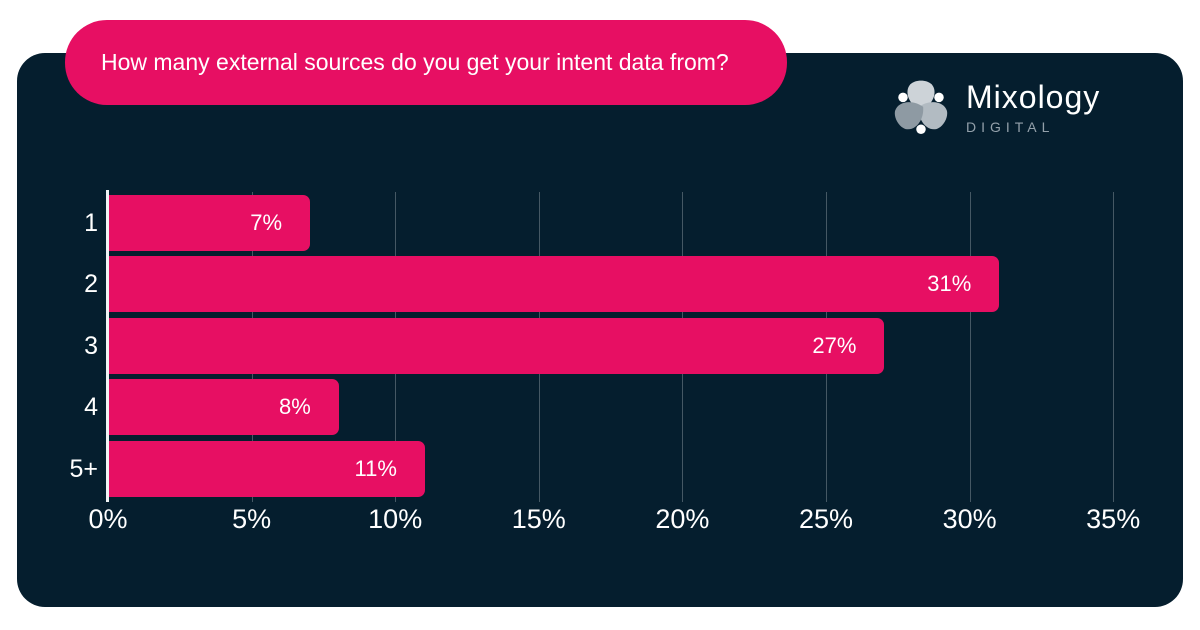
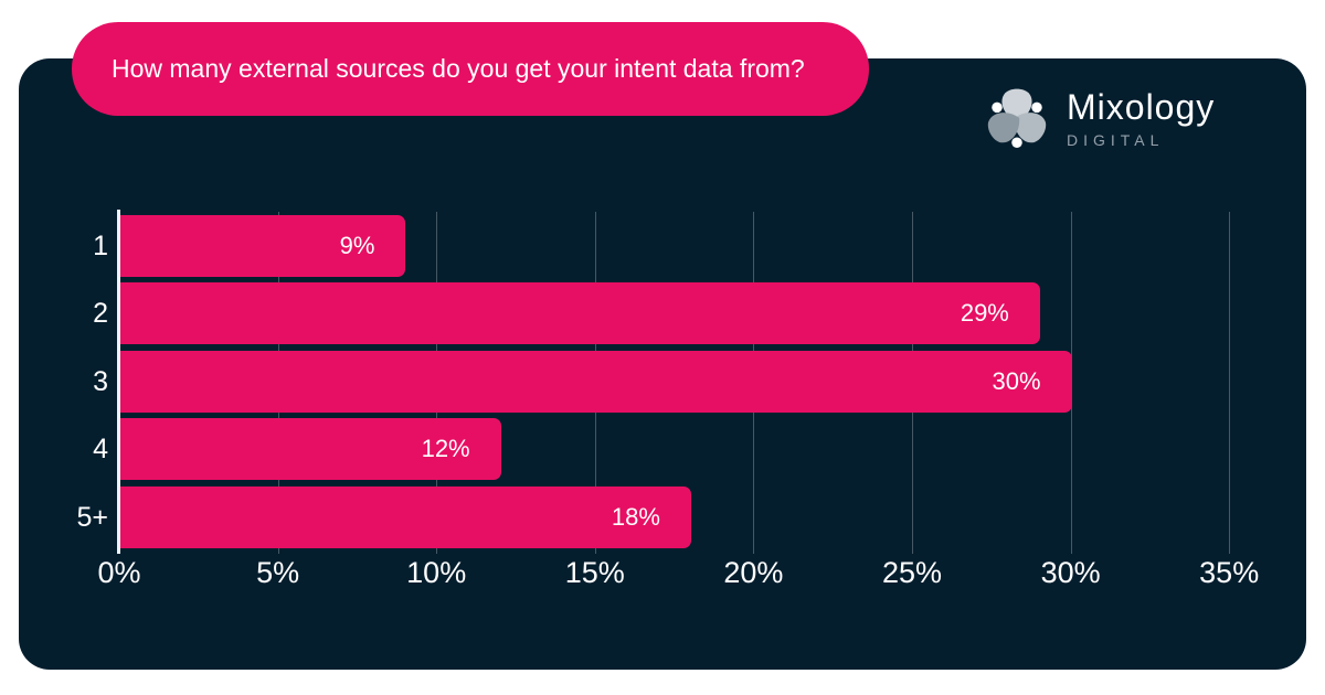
1: 7% -> 9%
2: 31% -> 29%
3: 27% -> 30%
4: 8% -> 12%
5+: 11% -> 18%
